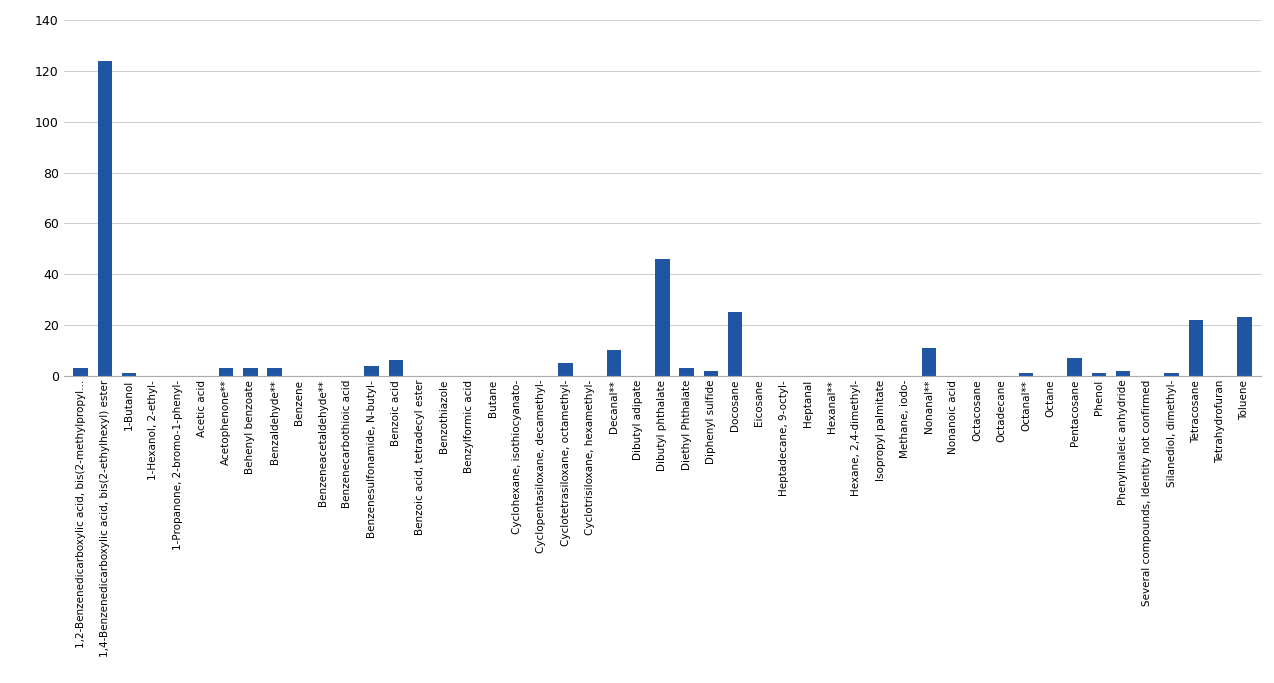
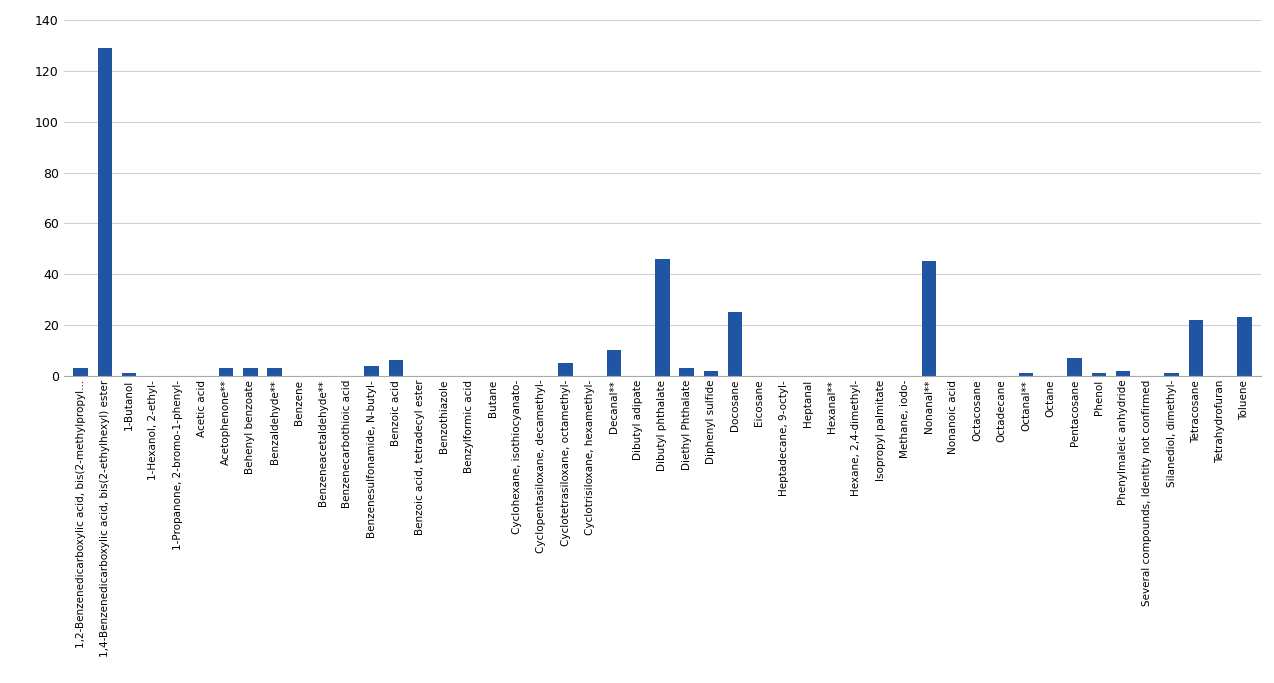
1,4-Benzenedicarboxylic acid, bis(2-ethylhexyl) ester: 124 -> 129
Nonanal**: 11 -> 45
